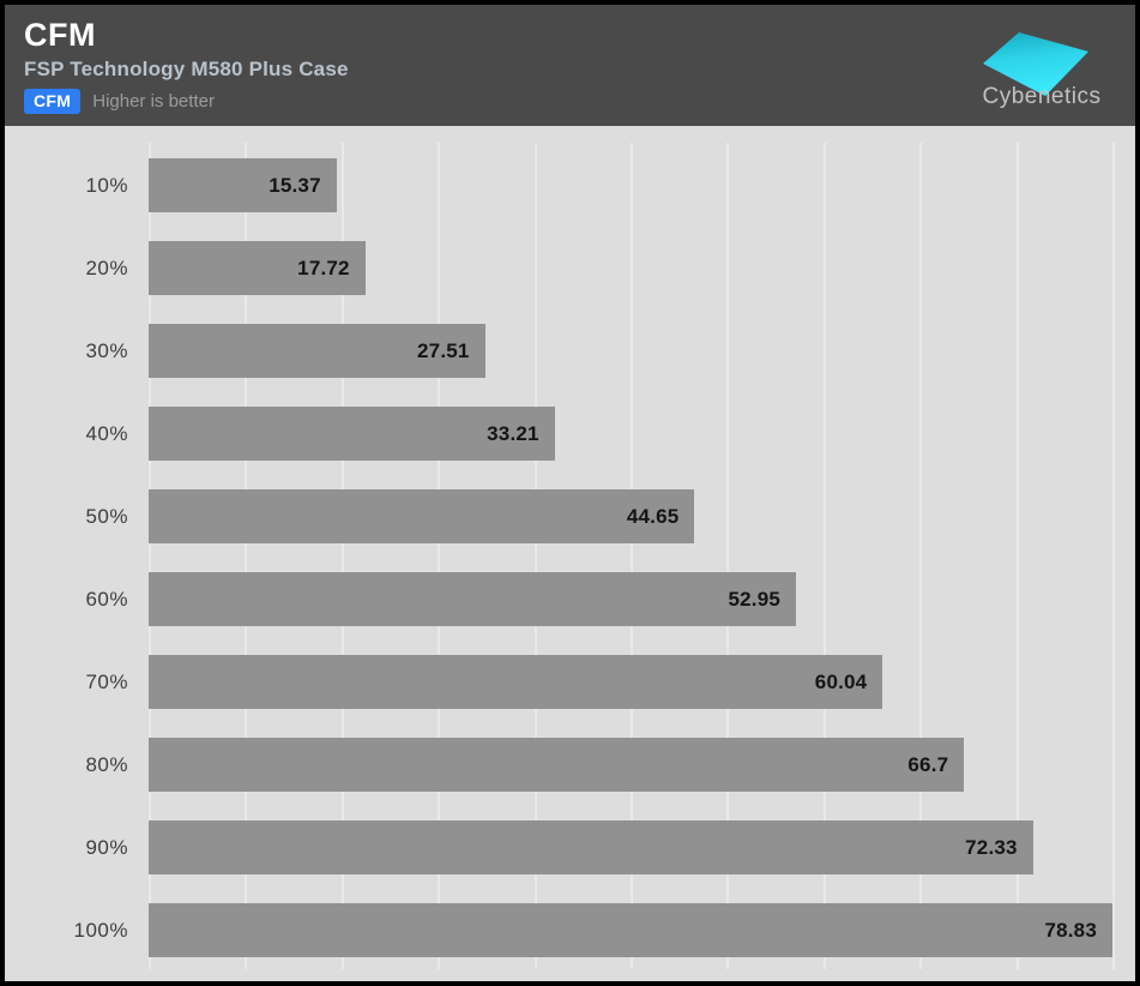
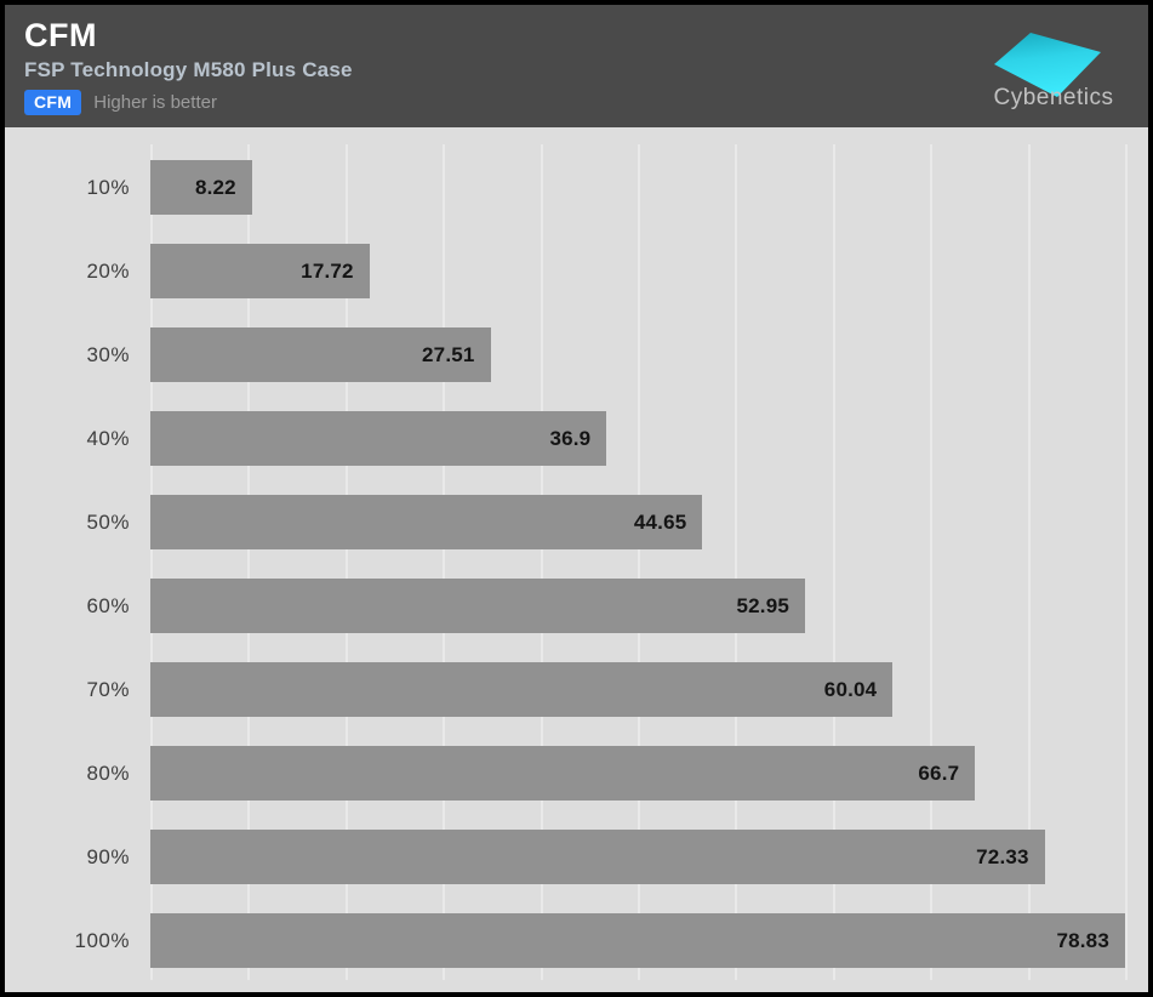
10%: 15.37 -> 8.22
40%: 33.21 -> 36.9
